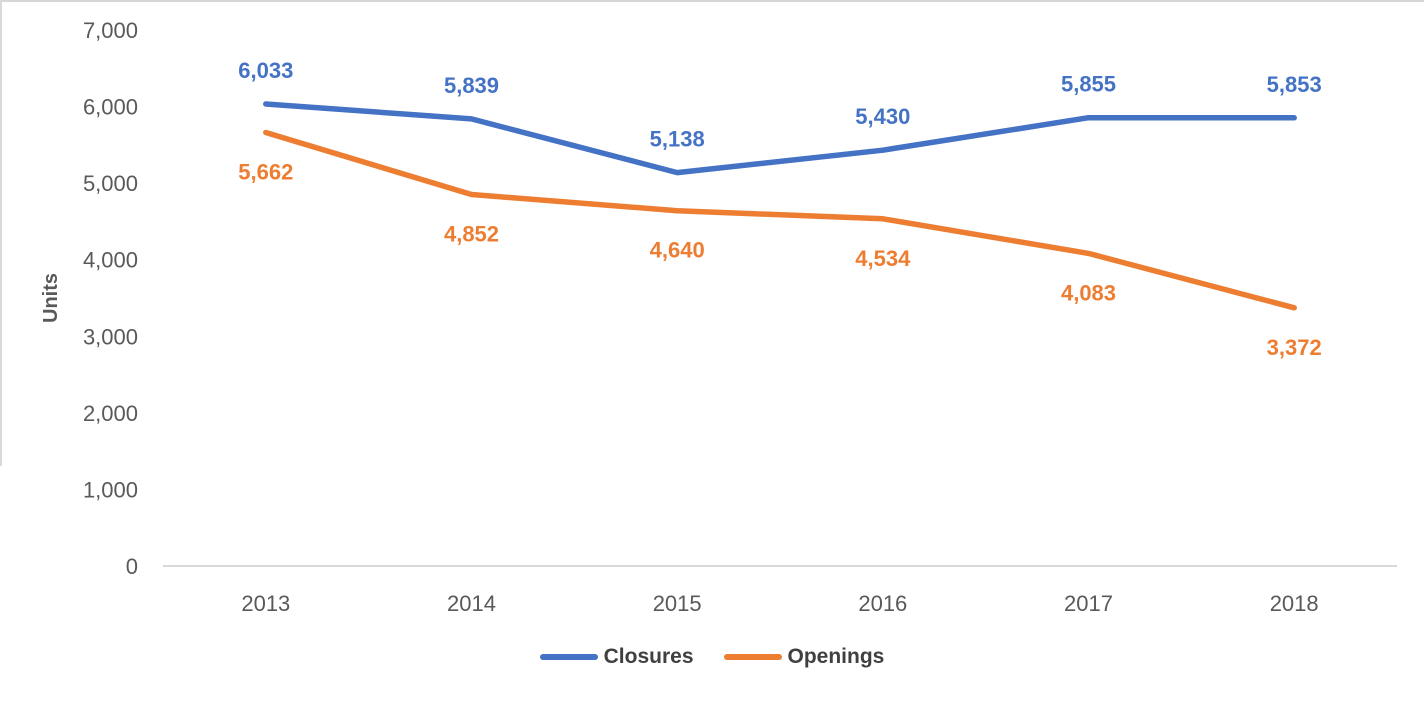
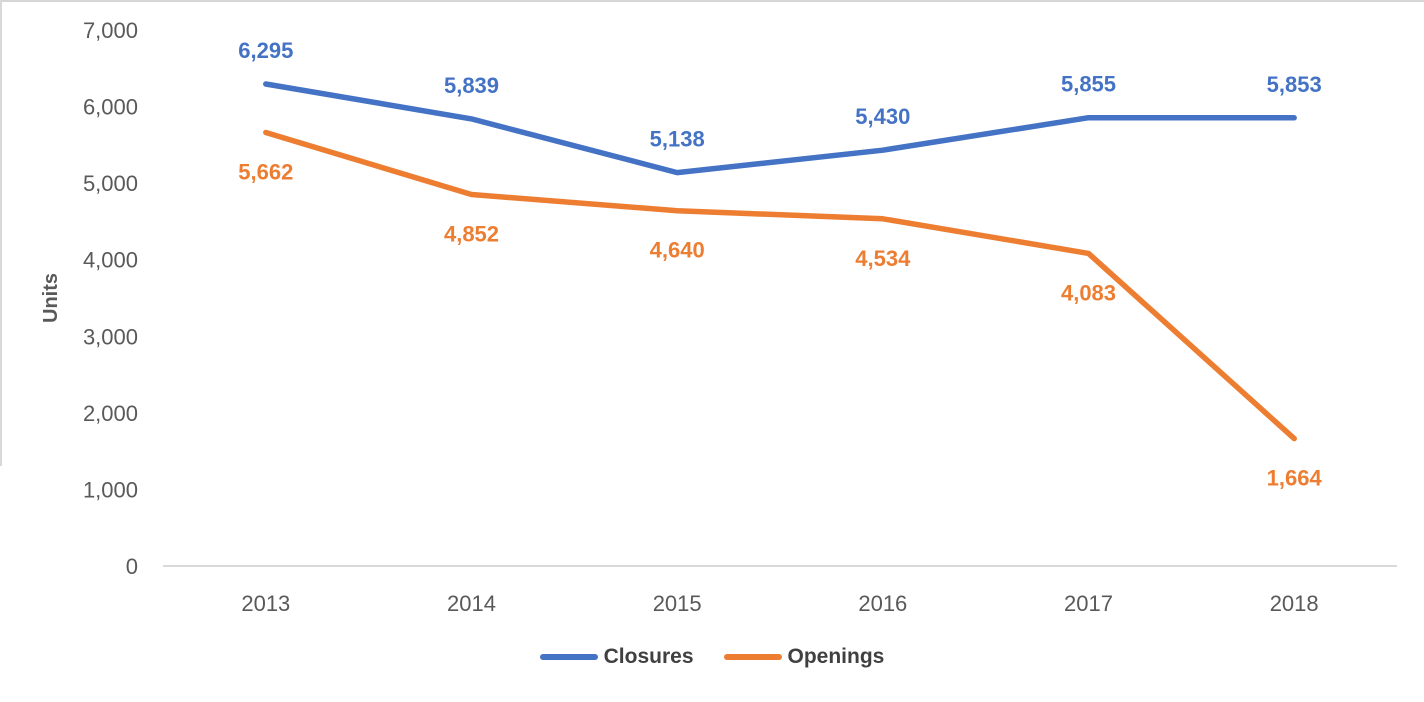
Closures/2013: 6,033 -> 6,295
Openings/2018: 3,372 -> 1,664
